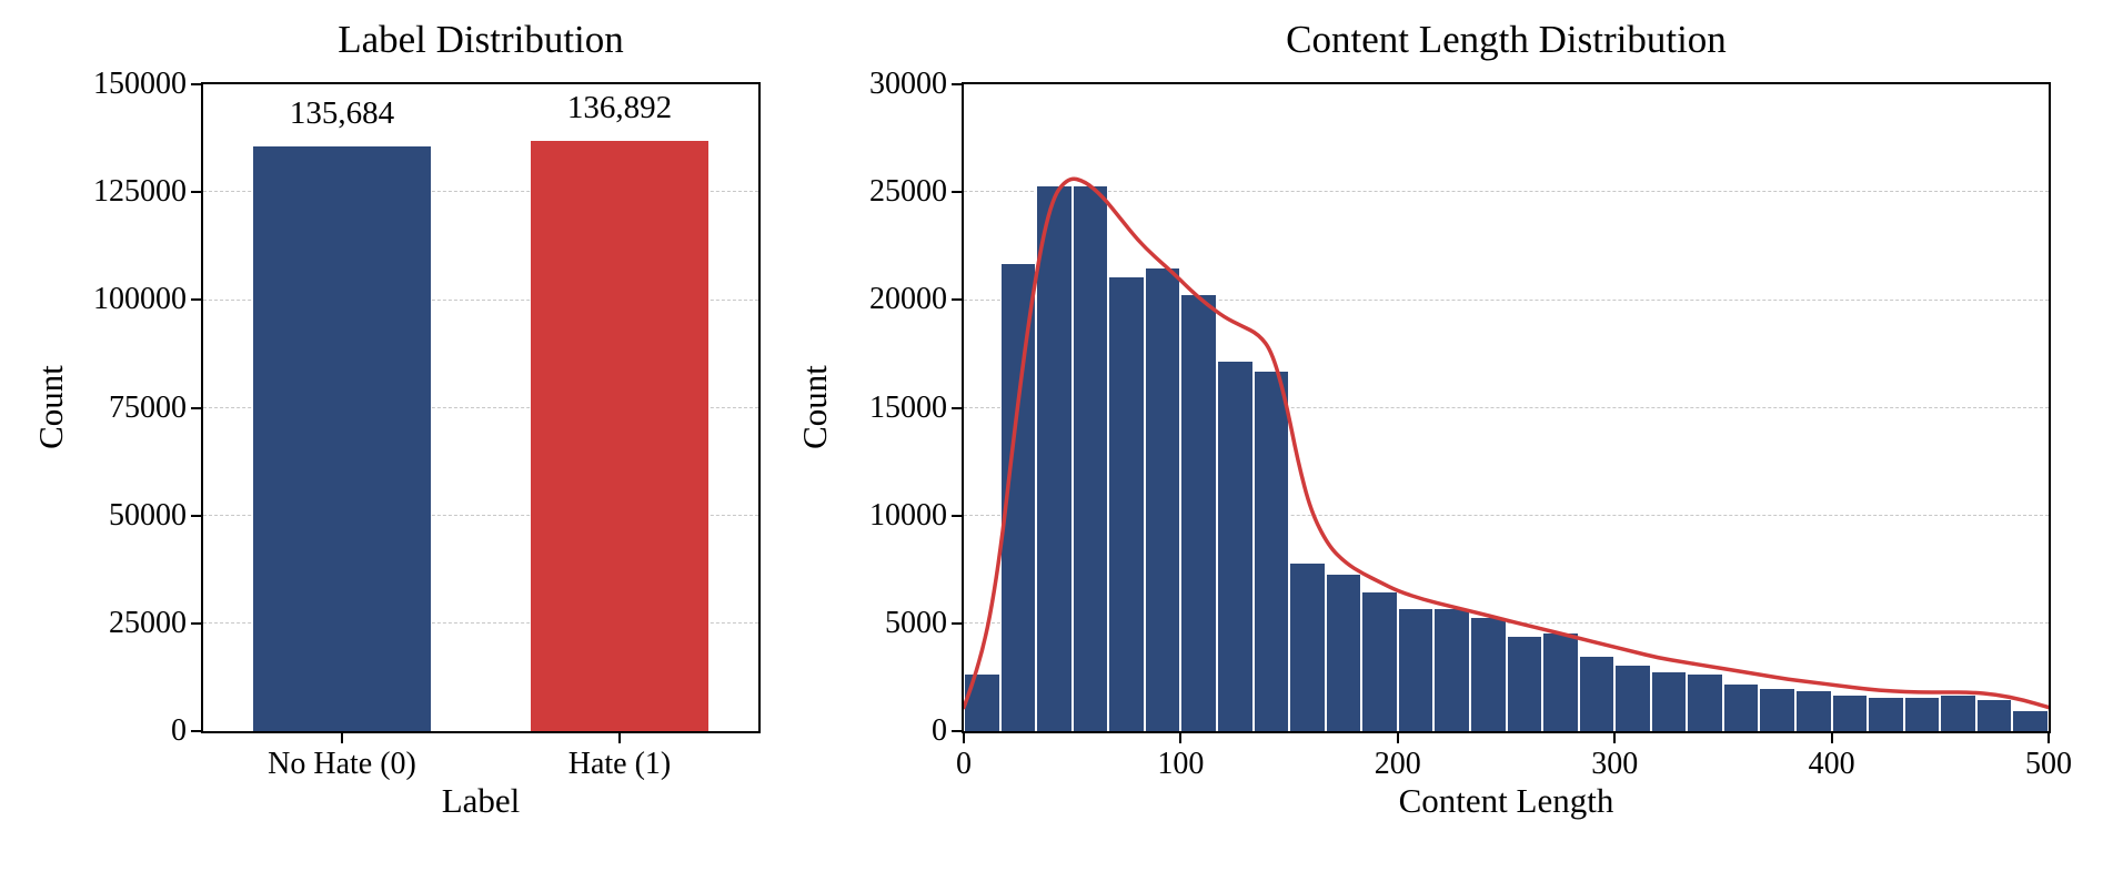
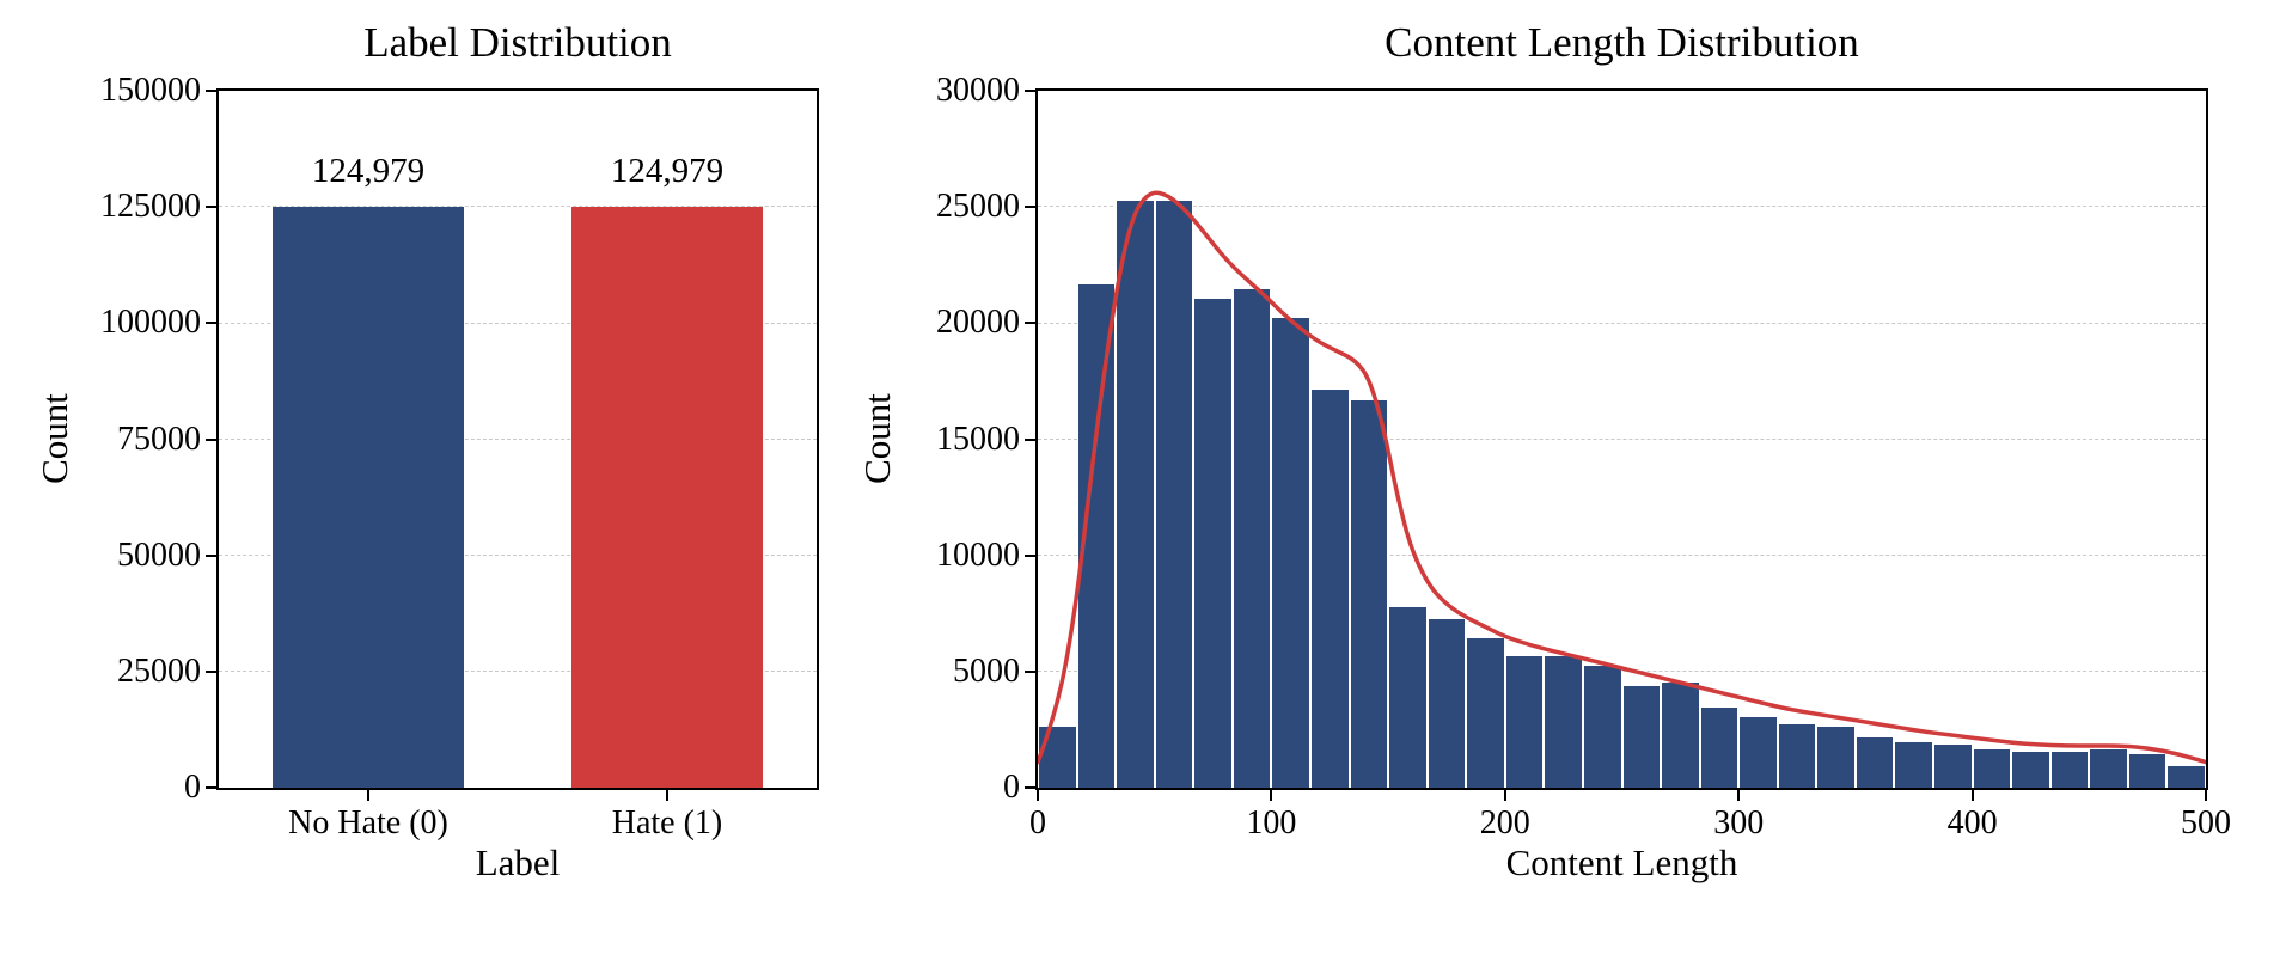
Label Distribution/No Hate (0): 135,684 -> 124,979
Label Distribution/Hate (1): 136,892 -> 124,979
